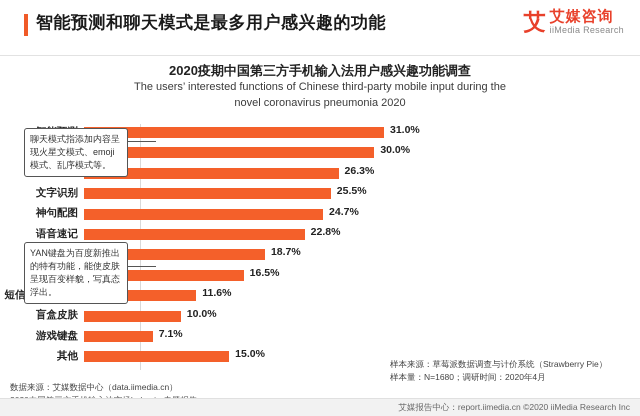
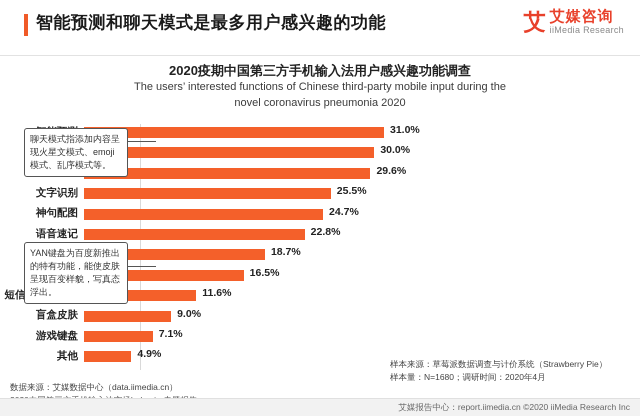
快捷翻译: 26.3% -> 29.6%
盲盒皮肤: 10.0% -> 9.0%
其他: 15.0% -> 4.9%
